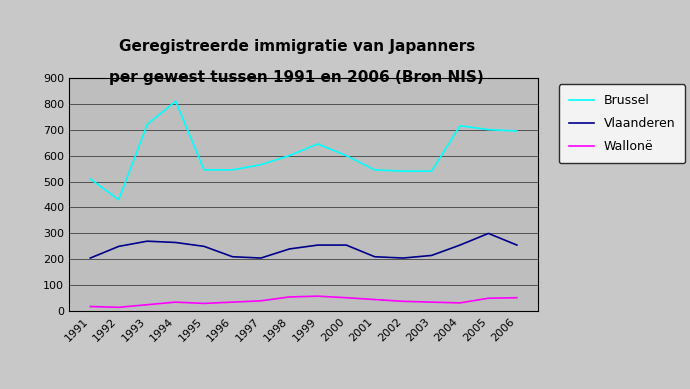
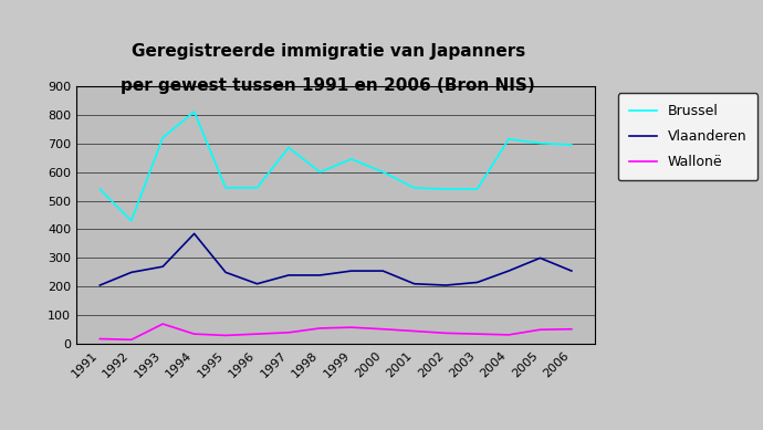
Brussel/1991: 510 -> 540
Wallonë/1993: 25 -> 70
Vlaanderen/1994: 265 -> 385
Brussel/1997: 565 -> 685
Vlaanderen/1997: 205 -> 240
